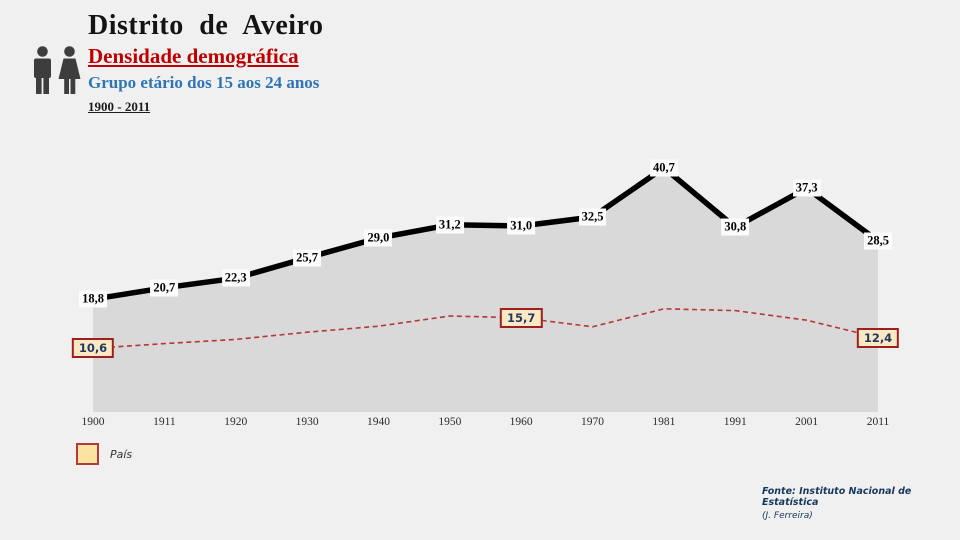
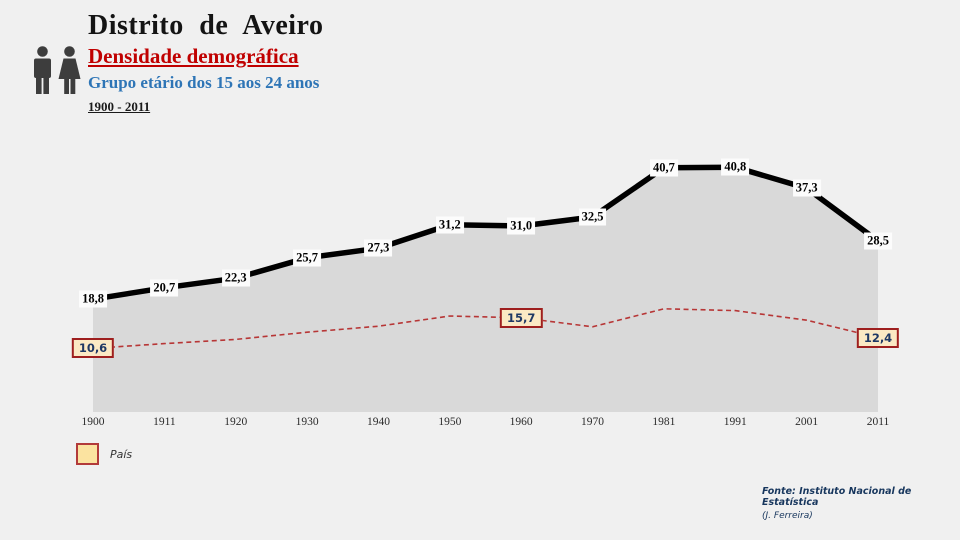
Distrito de Aveiro/1940: 29,0 -> 27,3
Distrito de Aveiro/1991: 30,8 -> 40,8
